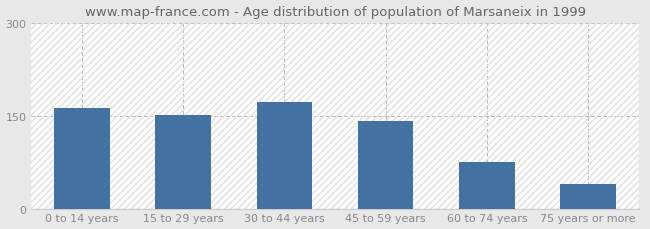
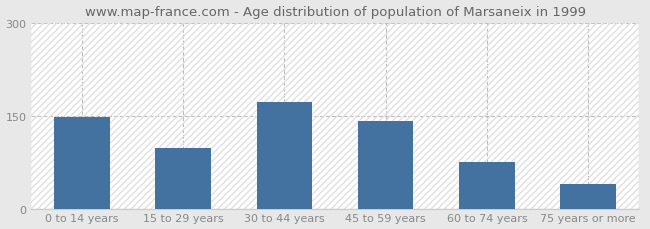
0 to 14 years: 162 -> 148
15 to 29 years: 151 -> 98
